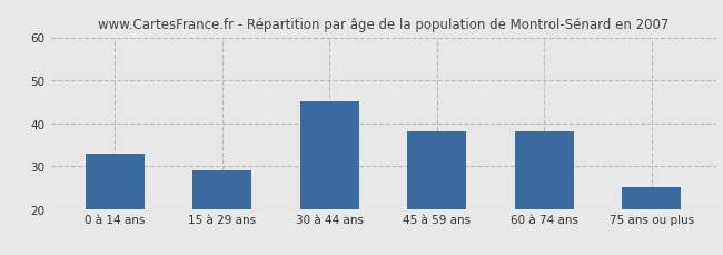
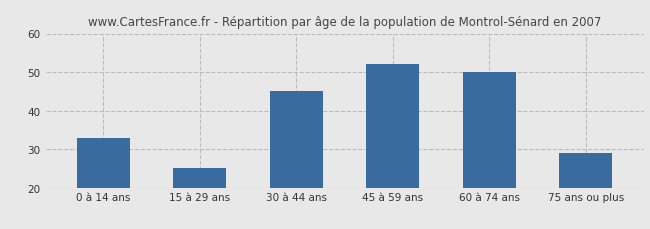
15 à 29 ans: 29 -> 25
45 à 59 ans: 38 -> 52
60 à 74 ans: 38 -> 50
75 ans ou plus: 25 -> 29
